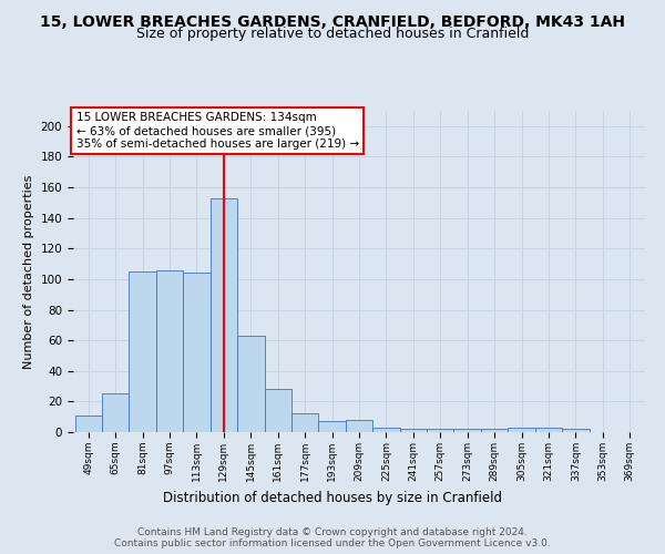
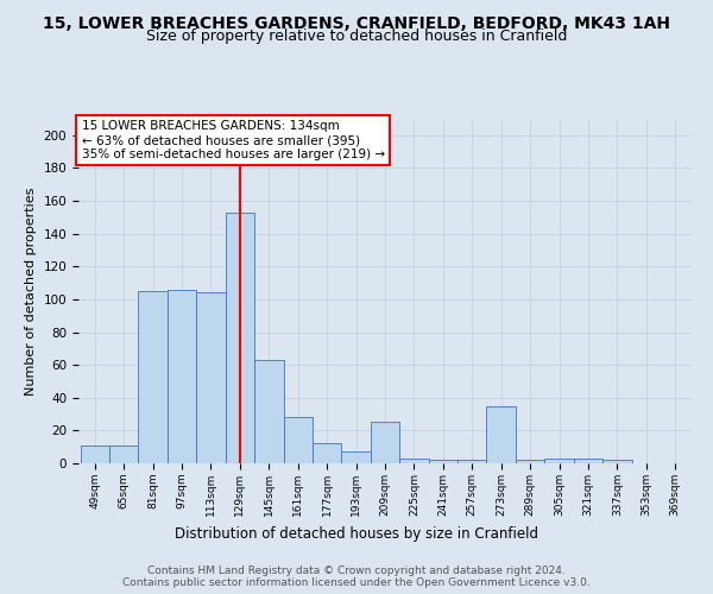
65sqm: 25 -> 11
209sqm: 8 -> 25
273sqm: 2 -> 35
